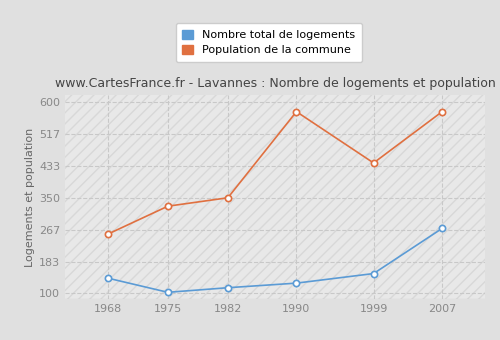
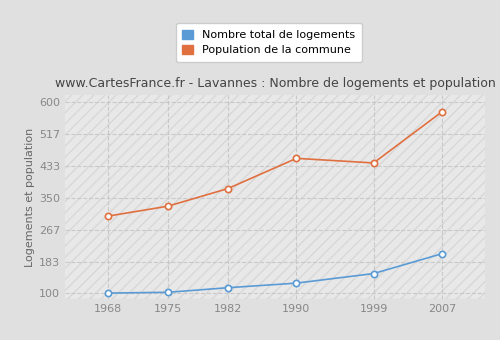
Nombre total de logements/1968: 140 -> 101
Population de la commune/1968: 255 -> 302
Population de la commune/1982: 350 -> 374
Population de la commune/1990: 575 -> 453
Nombre total de logements/2007: 270 -> 204
